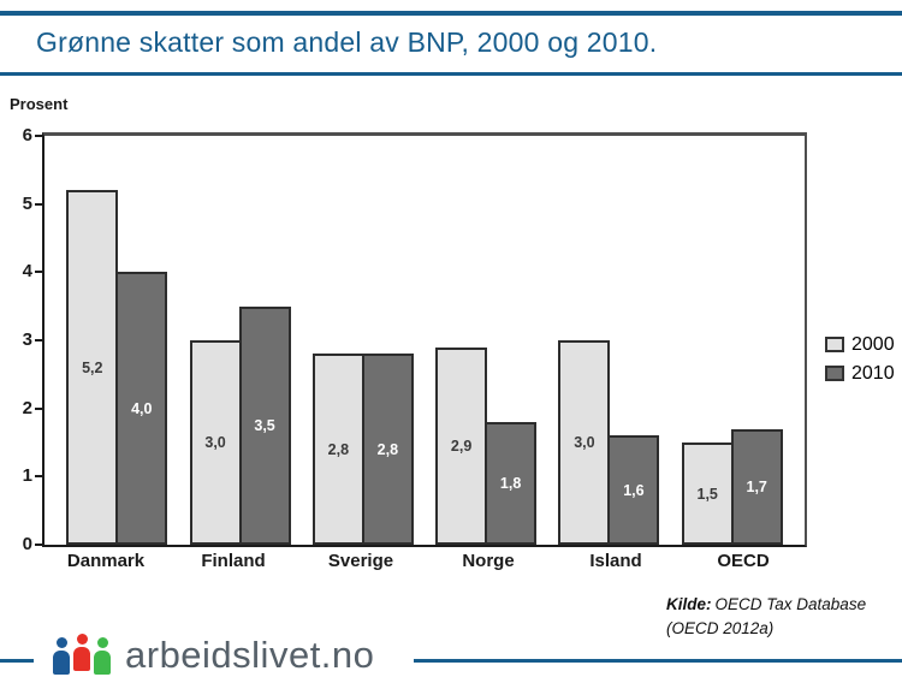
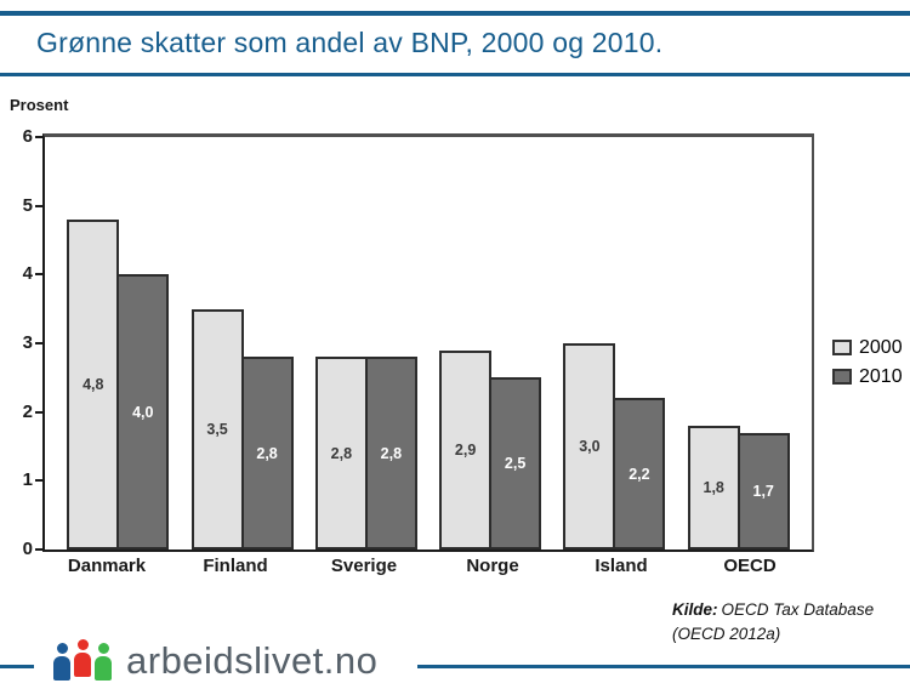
2000/Danmark: 5,2 -> 4,8
2000/Finland: 3,0 -> 3,5
2010/Finland: 3,5 -> 2,8
2010/Norge: 1,8 -> 2,5
2010/Island: 1,6 -> 2,2
2000/OECD: 1,5 -> 1,8
